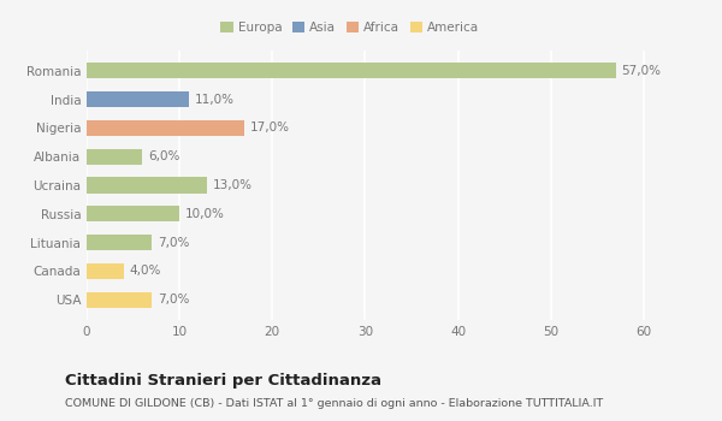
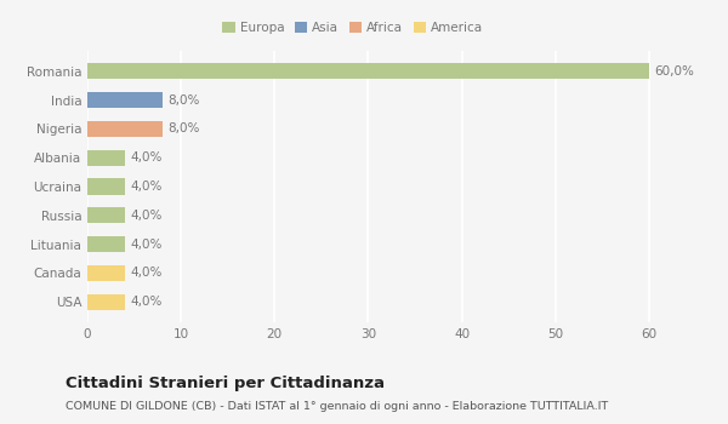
Romania: 57,0% -> 60,0%
India: 11,0% -> 8,0%
Nigeria: 17,0% -> 8,0%
Albania: 6,0% -> 4,0%
Ucraina: 13,0% -> 4,0%
Russia: 10,0% -> 4,0%
Lituania: 7,0% -> 4,0%
USA: 7,0% -> 4,0%
